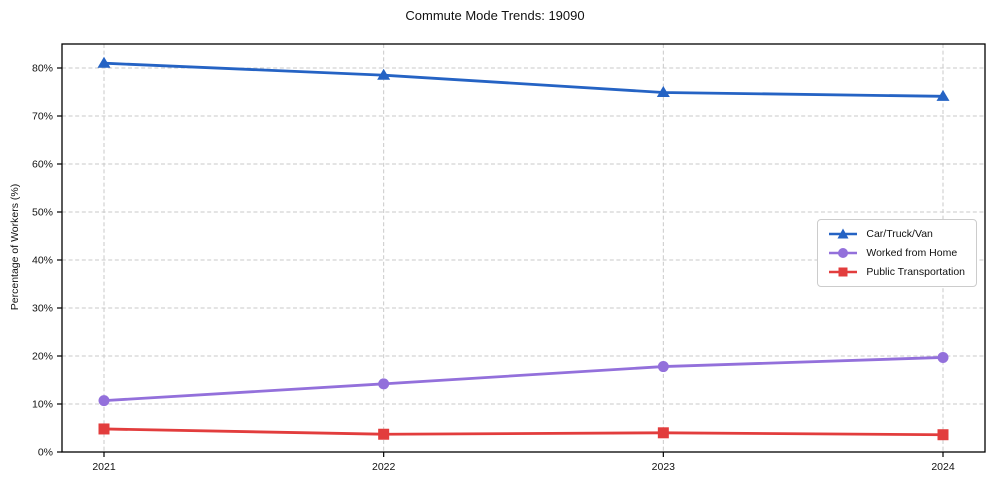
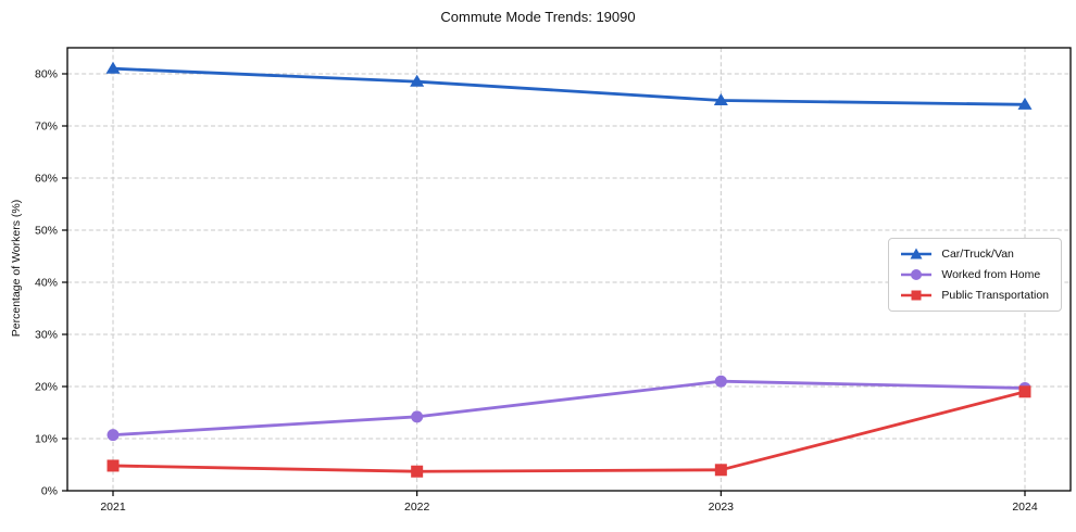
Worked from Home/2023: 18% -> 21%
Public Transportation/2024: 4% -> 19%
